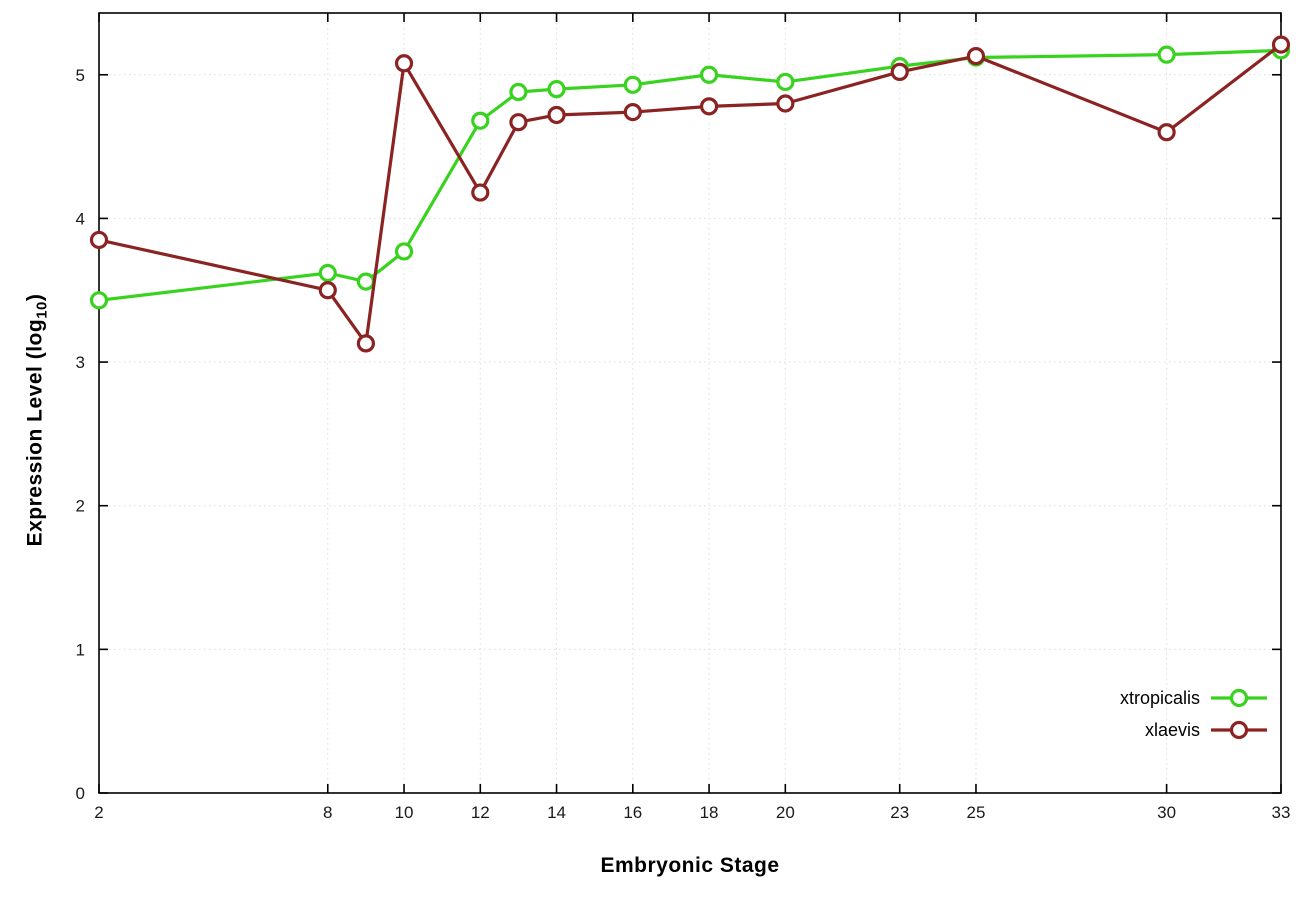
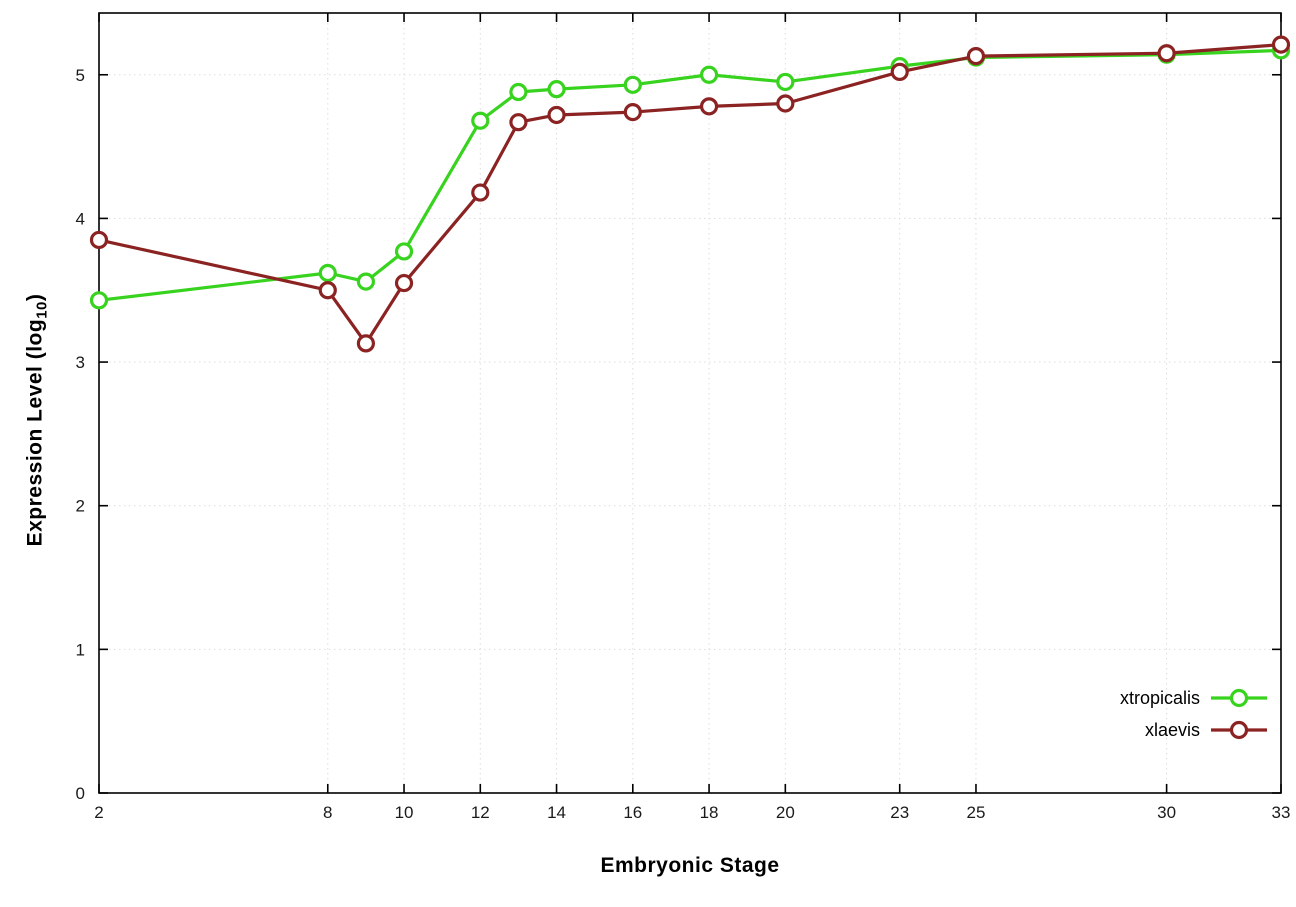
xlaevis/10: 5.08 -> 3.55
xlaevis/30: 4.60 -> 5.15
